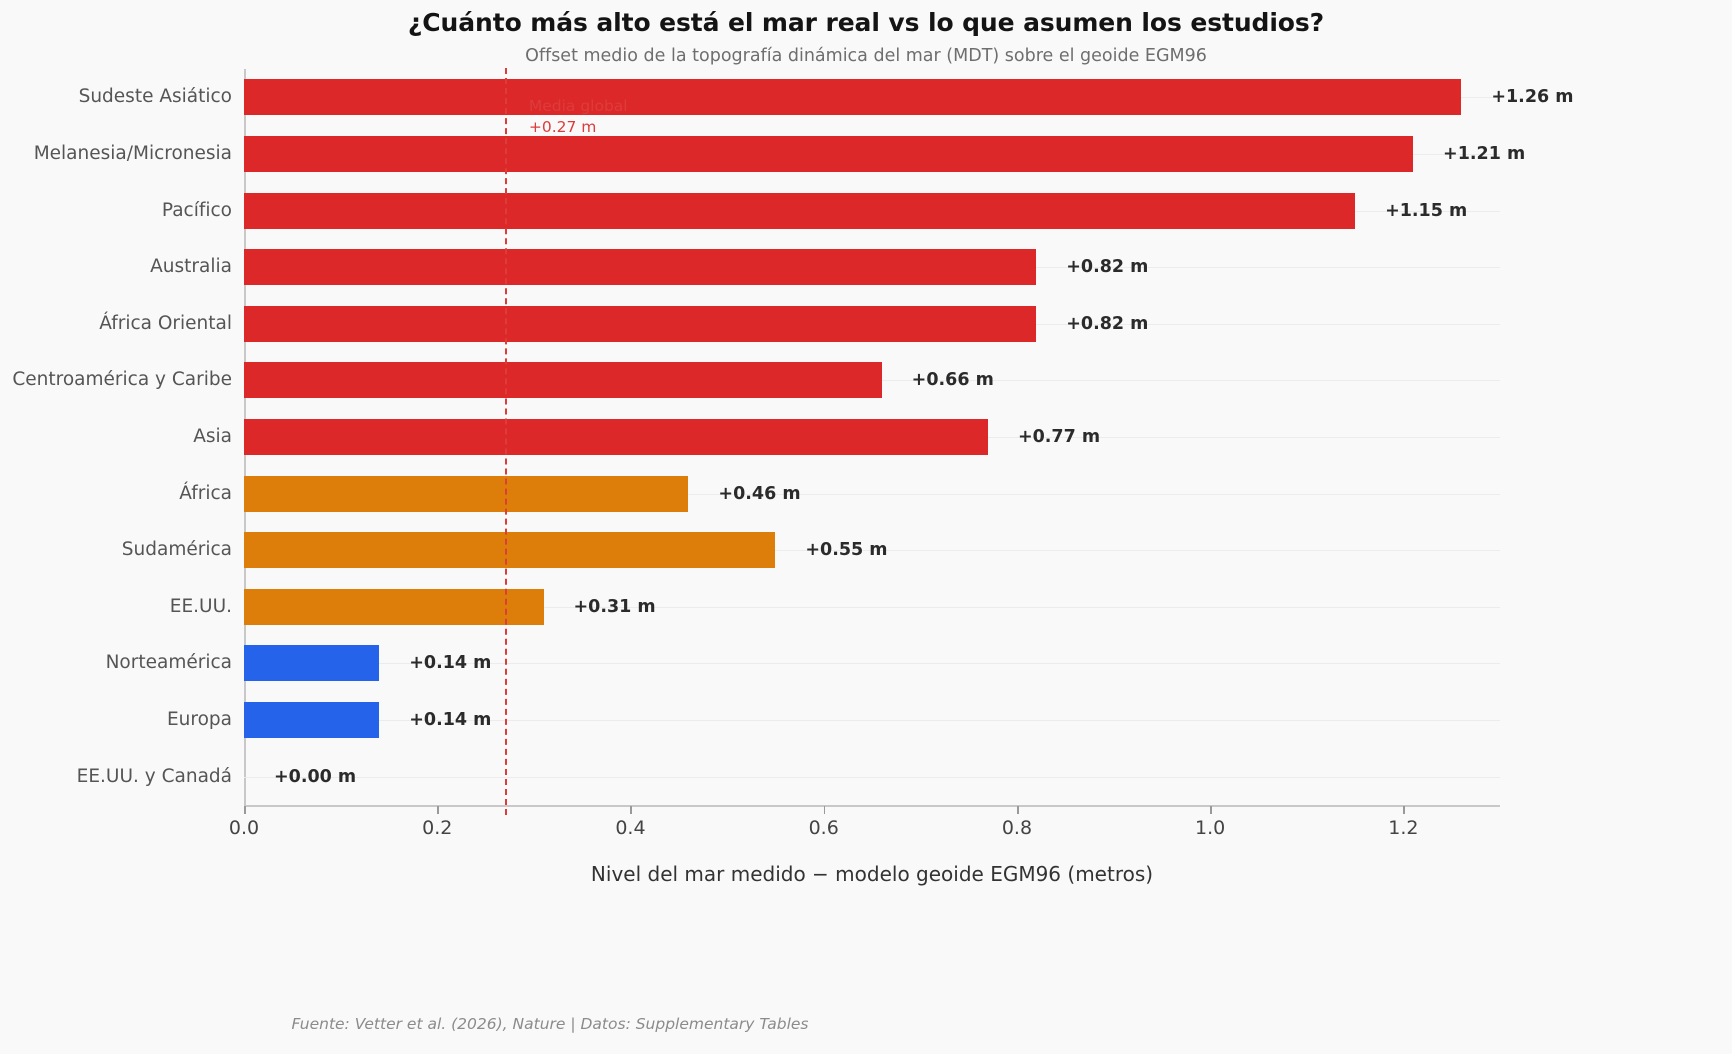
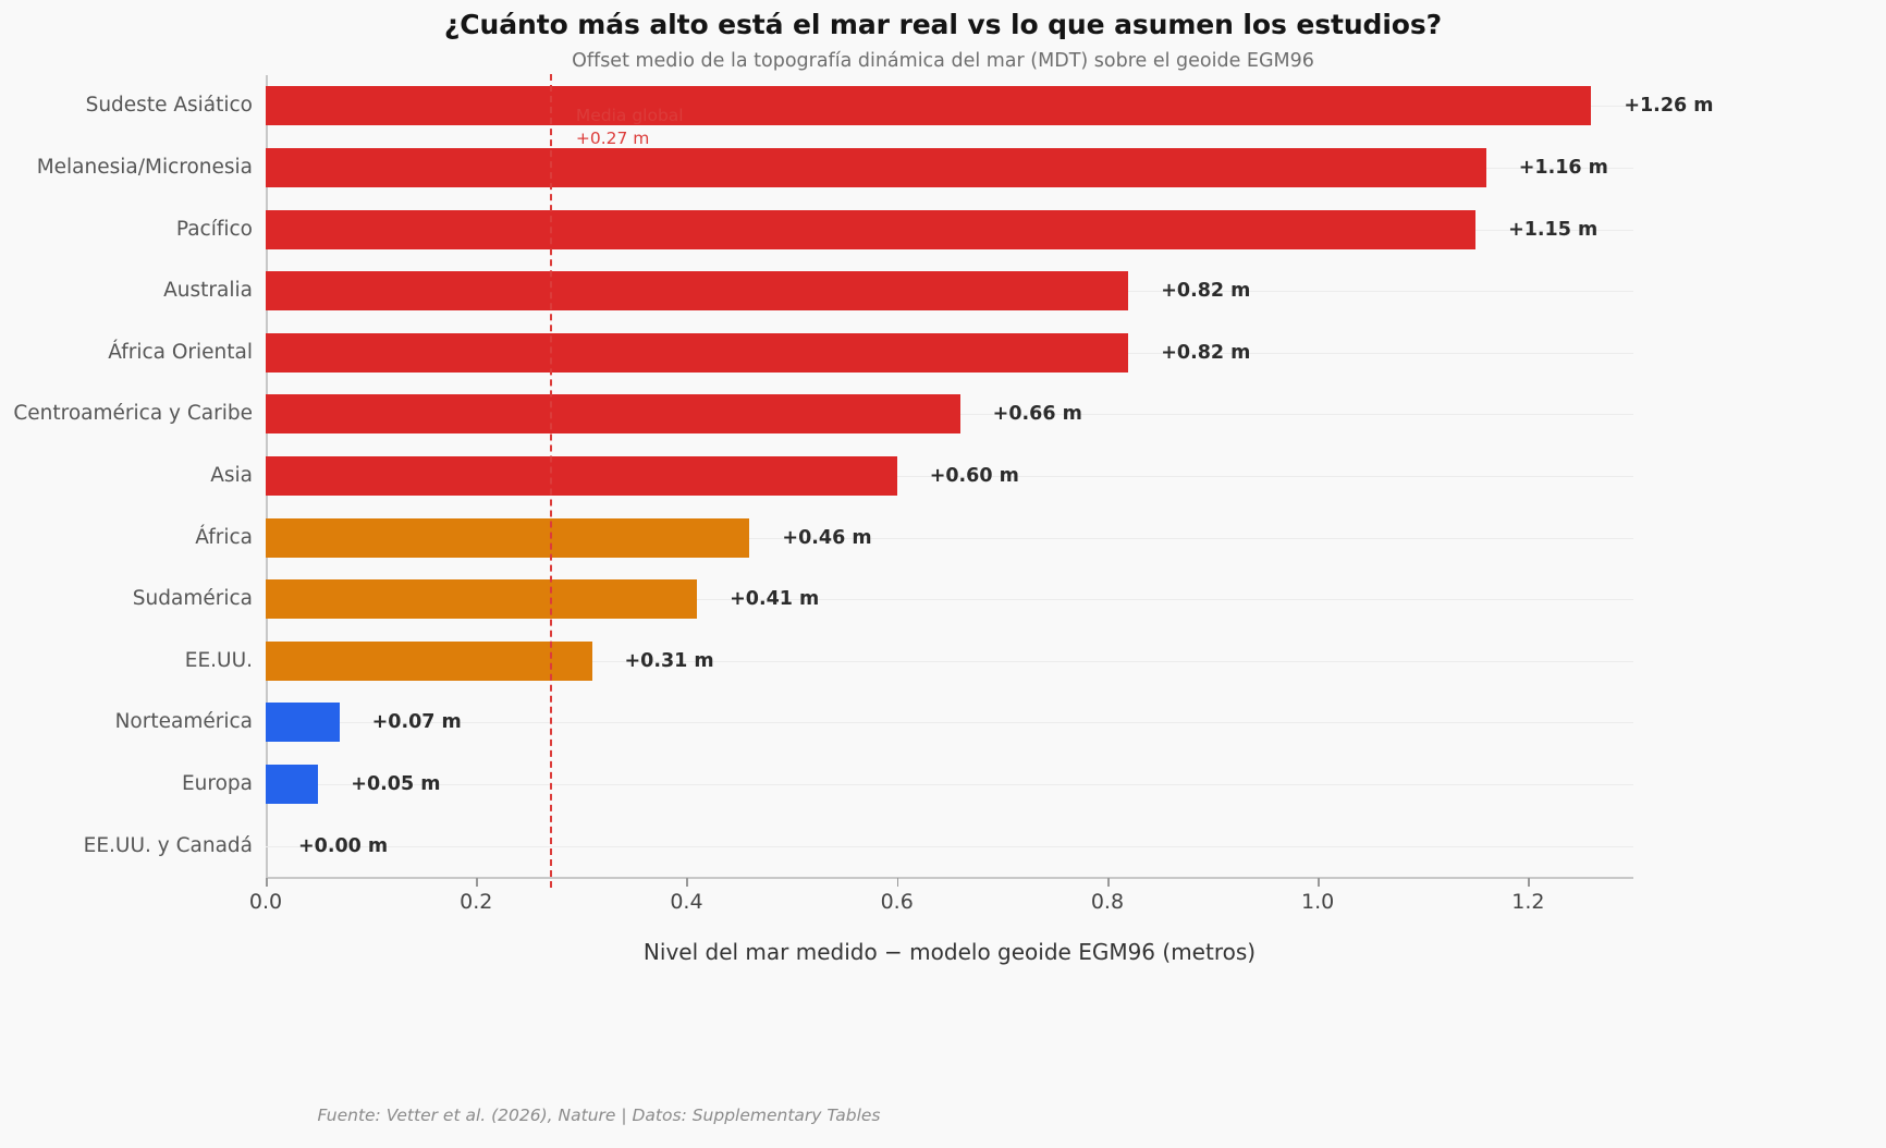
Melanesia/Micronesia: +1.21 -> +1.16
Asia: +0.77 -> +0.60
Sudamérica: +0.55 -> +0.41
Norteamérica: +0.14 -> +0.07
Europa: +0.14 -> +0.05
